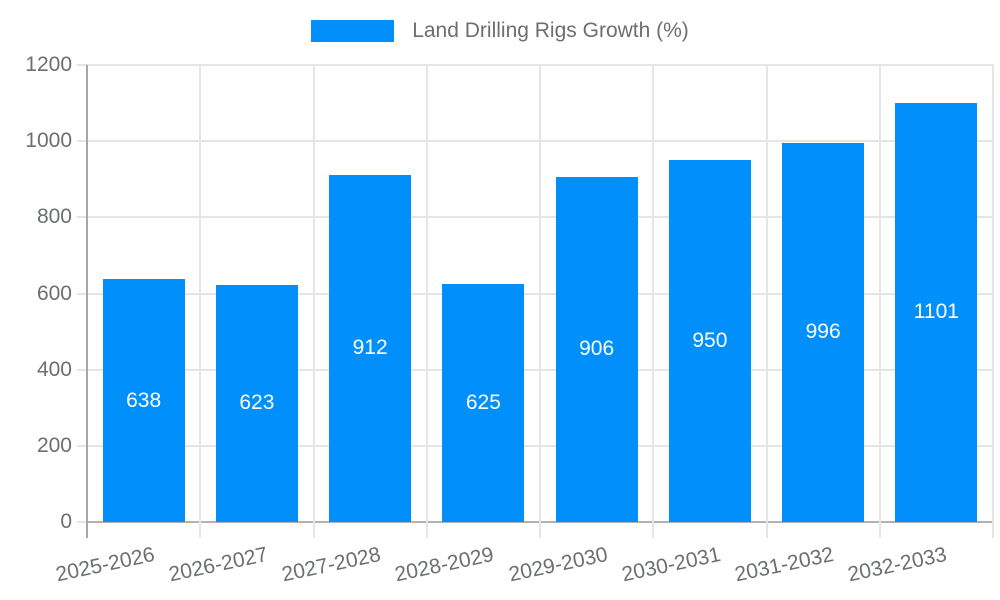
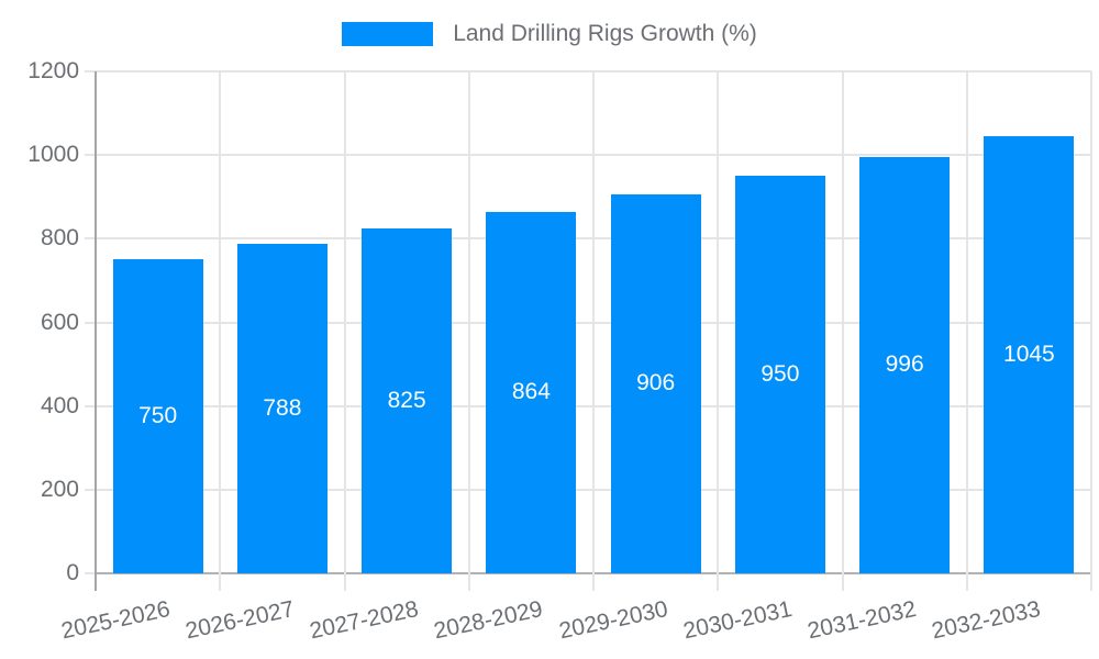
2025-2026: 638 -> 750
2026-2027: 623 -> 788
2027-2028: 912 -> 825
2028-2029: 625 -> 864
2032-2033: 1101 -> 1045
